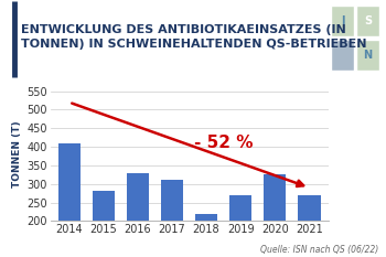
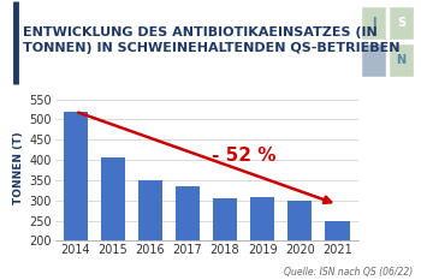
2014: 410 -> 520
2015: 280 -> 407
2016: 330 -> 350
2017: 310 -> 334
2018: 220 -> 304
2019: 270 -> 308
2020: 325 -> 298
2021: 270 -> 250
